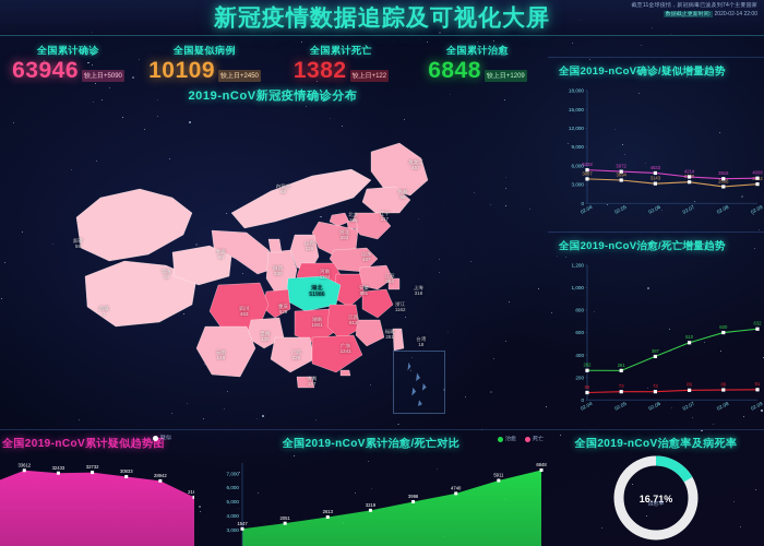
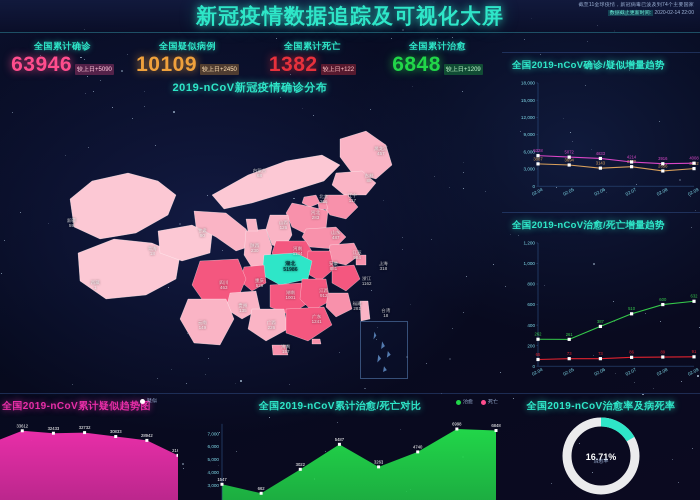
全国2019-nCoV累计治愈/死亡对比/02.04: 2051 -> 662
全国2019-nCoV累计治愈/死亡对比/02.05: 2613 -> 3022
全国2019-nCoV累计治愈/死亡对比/02.06: 3219 -> 5487
全国2019-nCoV累计治愈/死亡对比/02.07: 3996 -> 3263
全国2019-nCoV累计治愈/死亡对比/02.09: 5911 -> 6998
